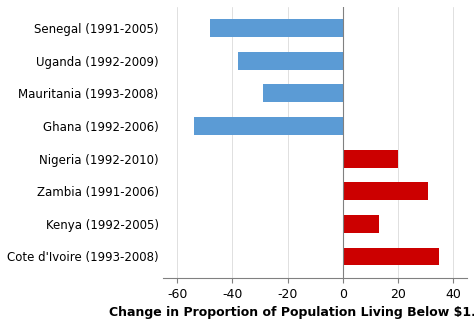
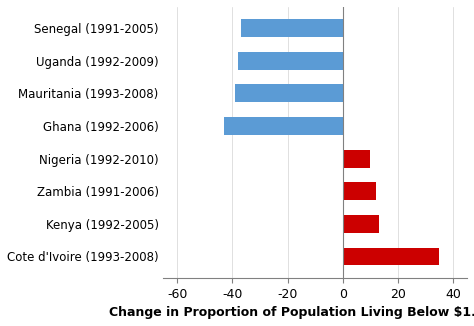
Senegal (1991-2005): -48 -> -37
Mauritania (1993-2008): -29 -> -39
Ghana (1992-2006): -54 -> -43
Nigeria (1992-2010): 20 -> 10
Zambia (1991-2006): 31 -> 12
